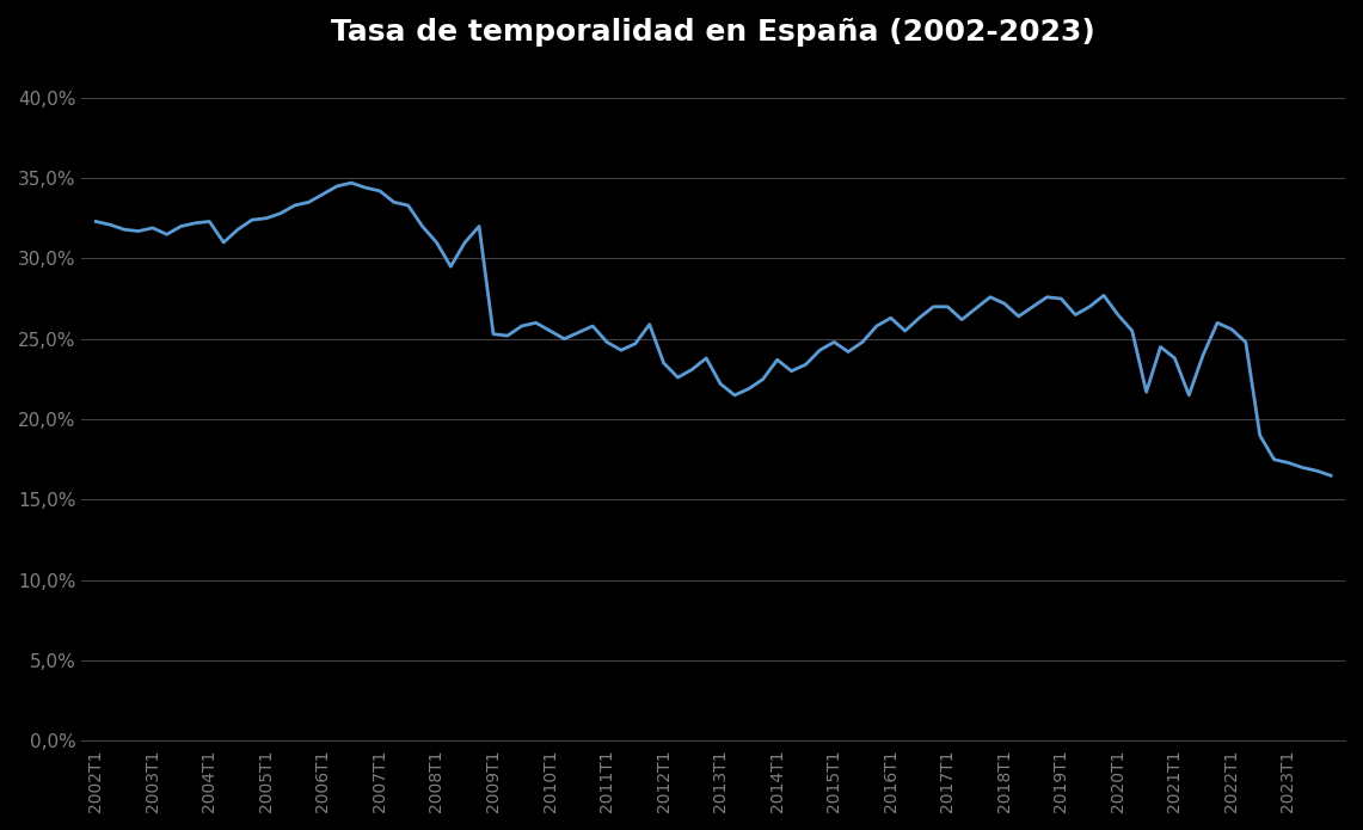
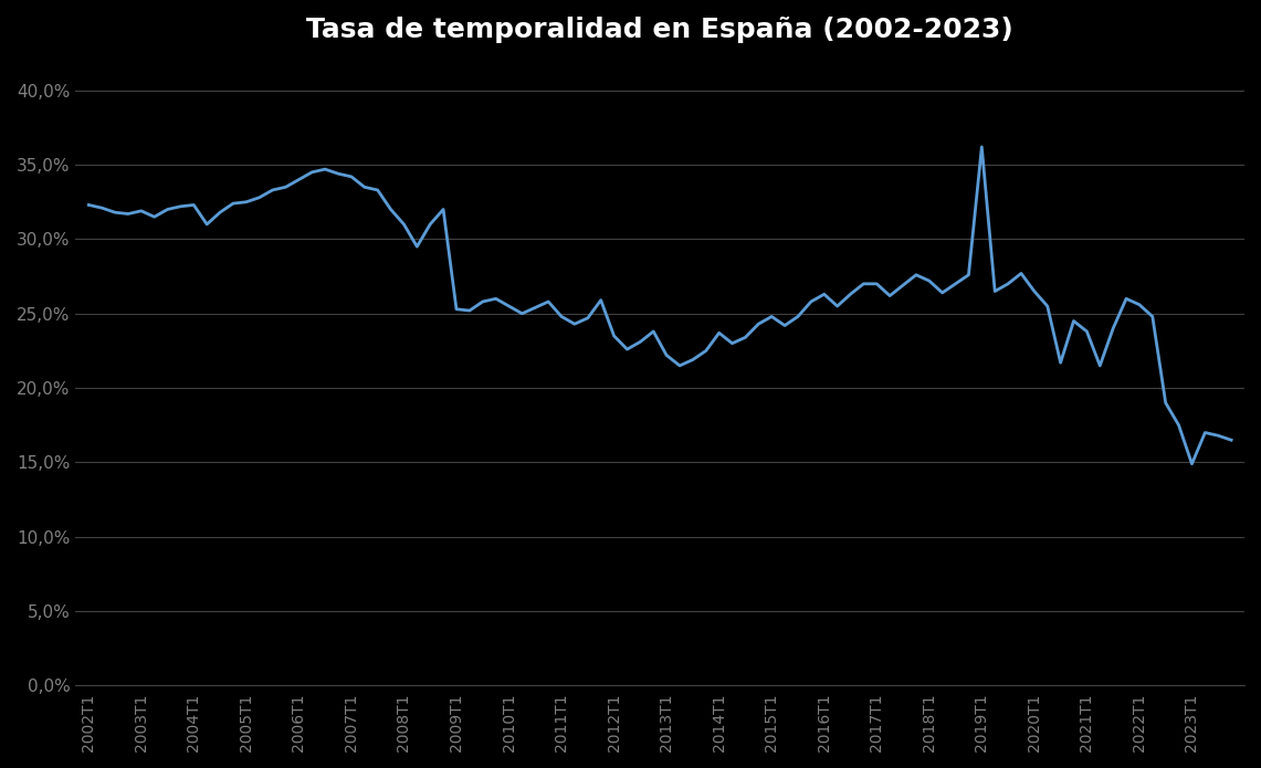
2019T1: 27,5% -> 36,2%
2023T1: 17,3% -> 14,9%
